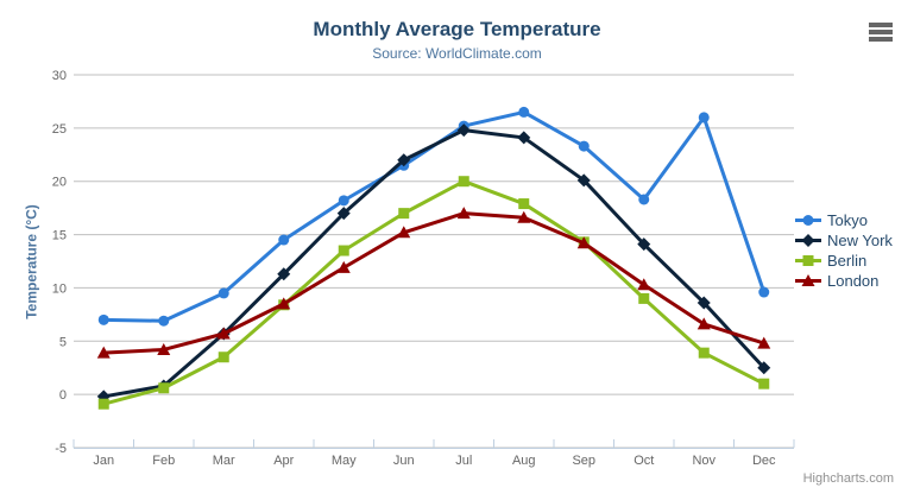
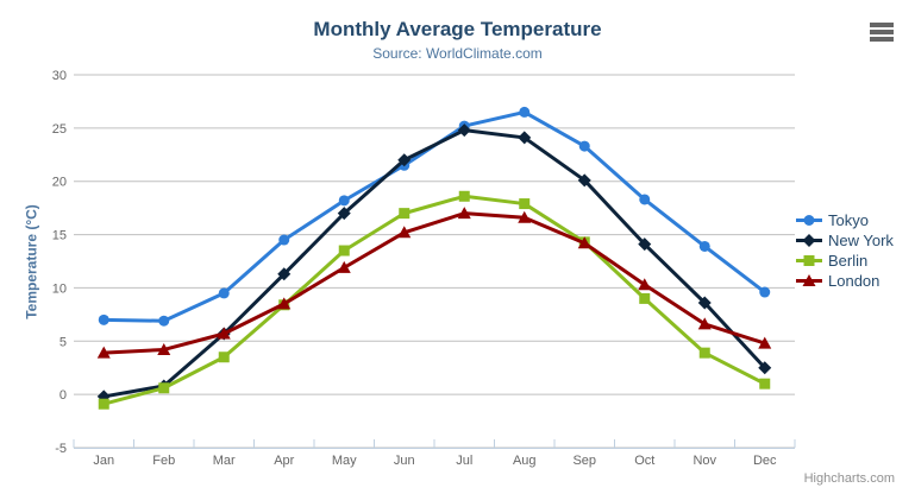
Berlin/Jul: 20 -> 19
Tokyo/Nov: 26 -> 14
